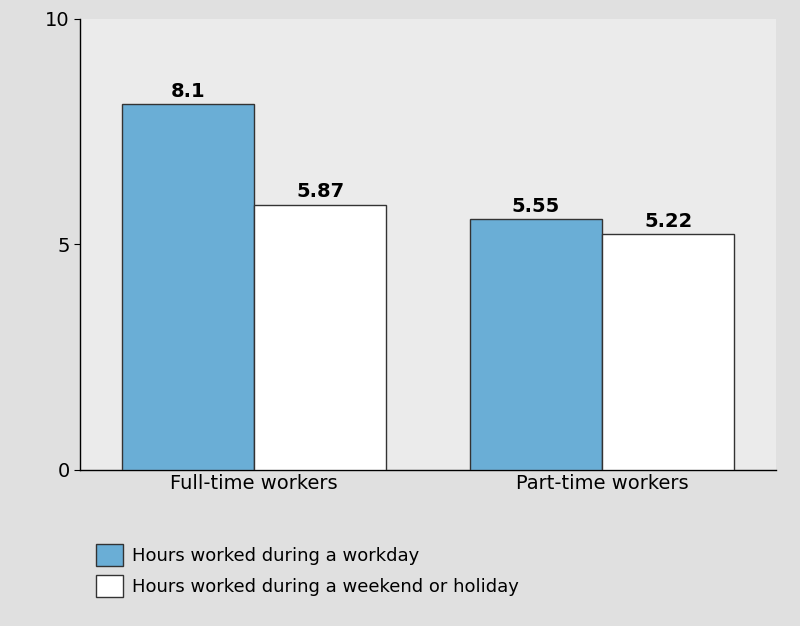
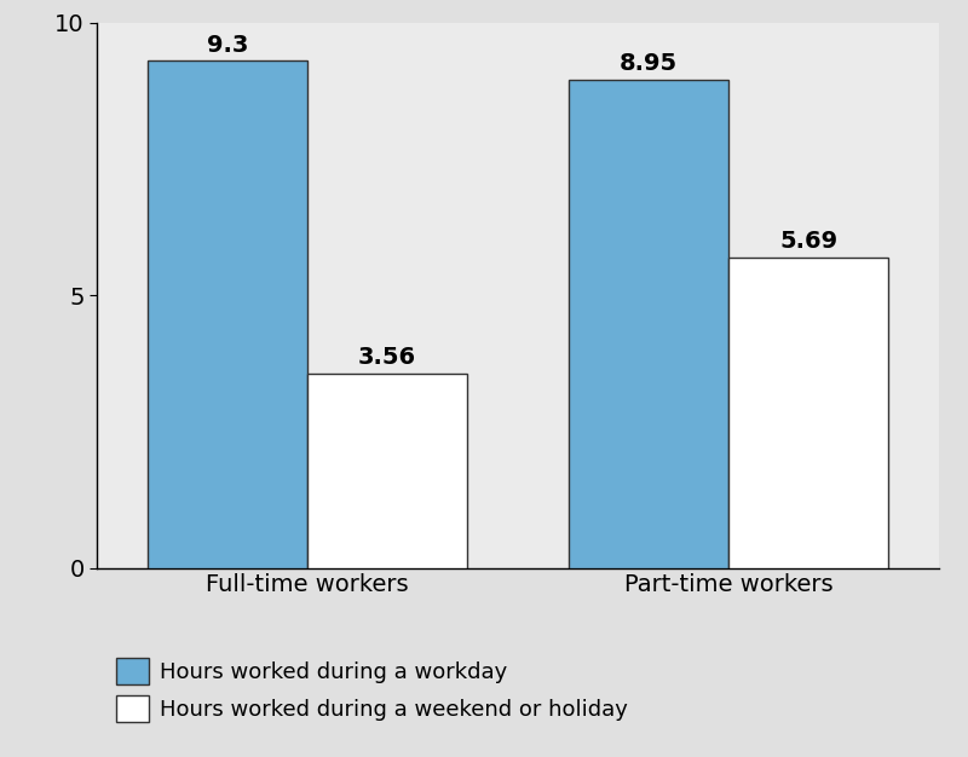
Hours worked during a workday/Full-time workers: 8.1 -> 9.3
Hours worked during a weekend or holiday/Full-time workers: 5.87 -> 3.56
Hours worked during a workday/Part-time workers: 5.55 -> 8.95
Hours worked during a weekend or holiday/Part-time workers: 5.22 -> 5.69
